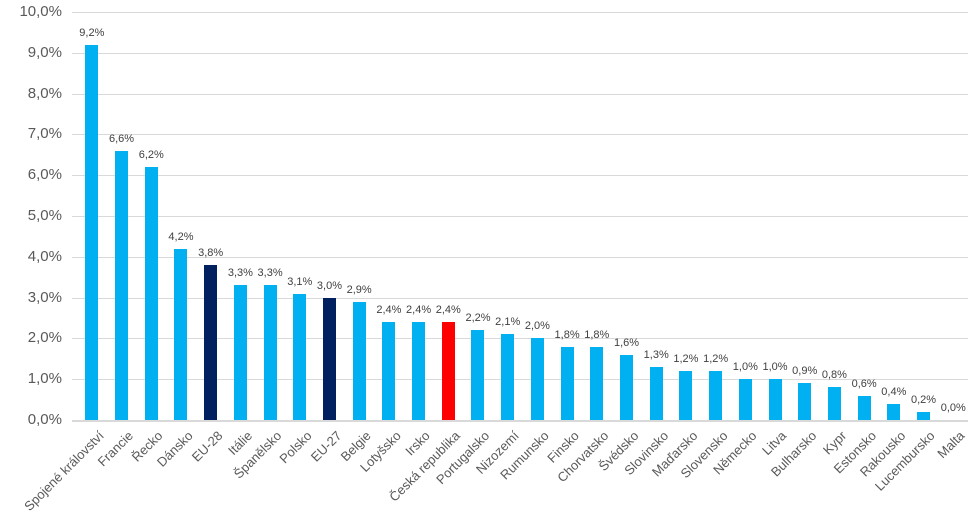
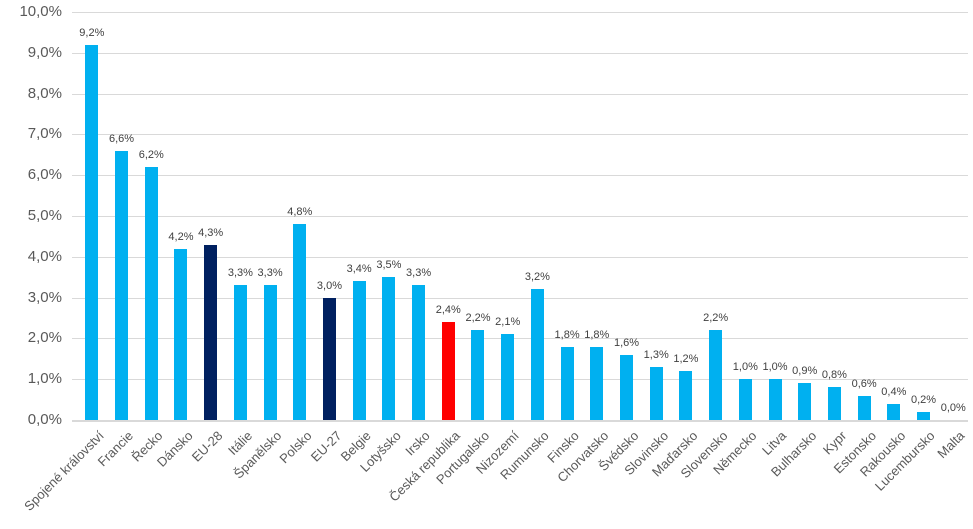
EU-28: 3,8% -> 4,3%
Polsko: 3,1% -> 4,8%
Belgie: 2,9% -> 3,4%
Lotyšsko: 2,4% -> 3,5%
Irsko: 2,4% -> 3,3%
Rumunsko: 2,0% -> 3,2%
Slovensko: 1,2% -> 2,2%
